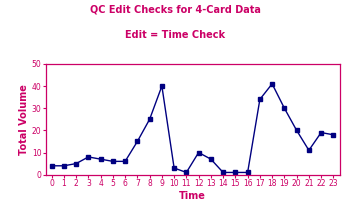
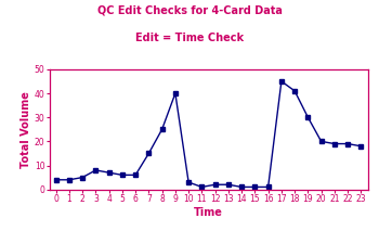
12: 10 -> 2
13: 7 -> 2
17: 34 -> 45
21: 11 -> 19
